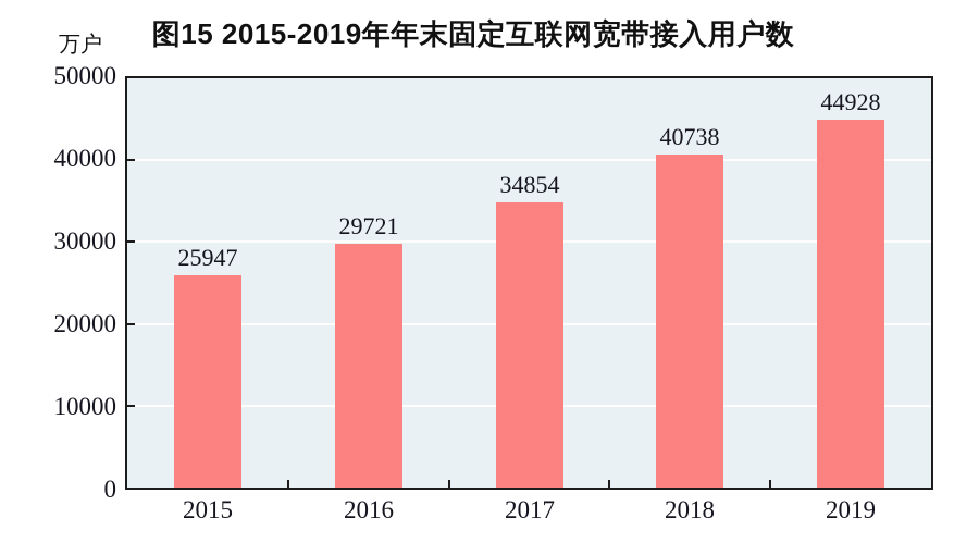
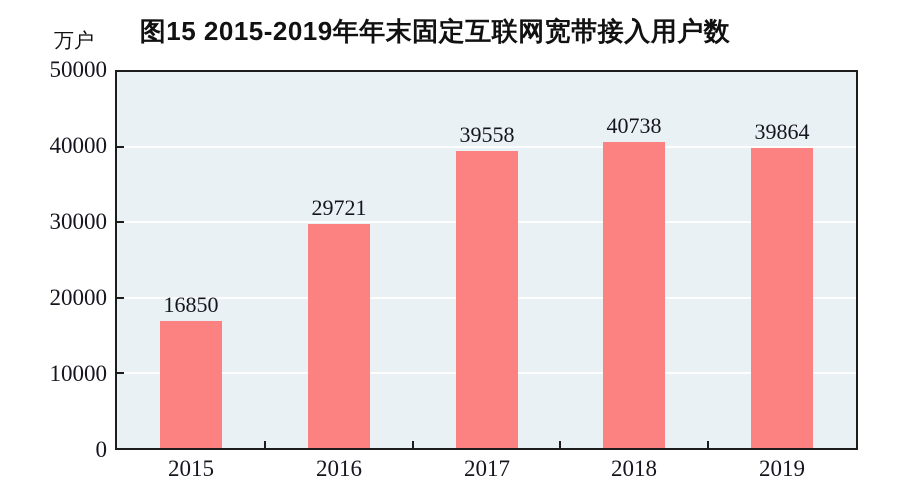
2015: 25947 -> 16850
2017: 34854 -> 39558
2019: 44928 -> 39864
